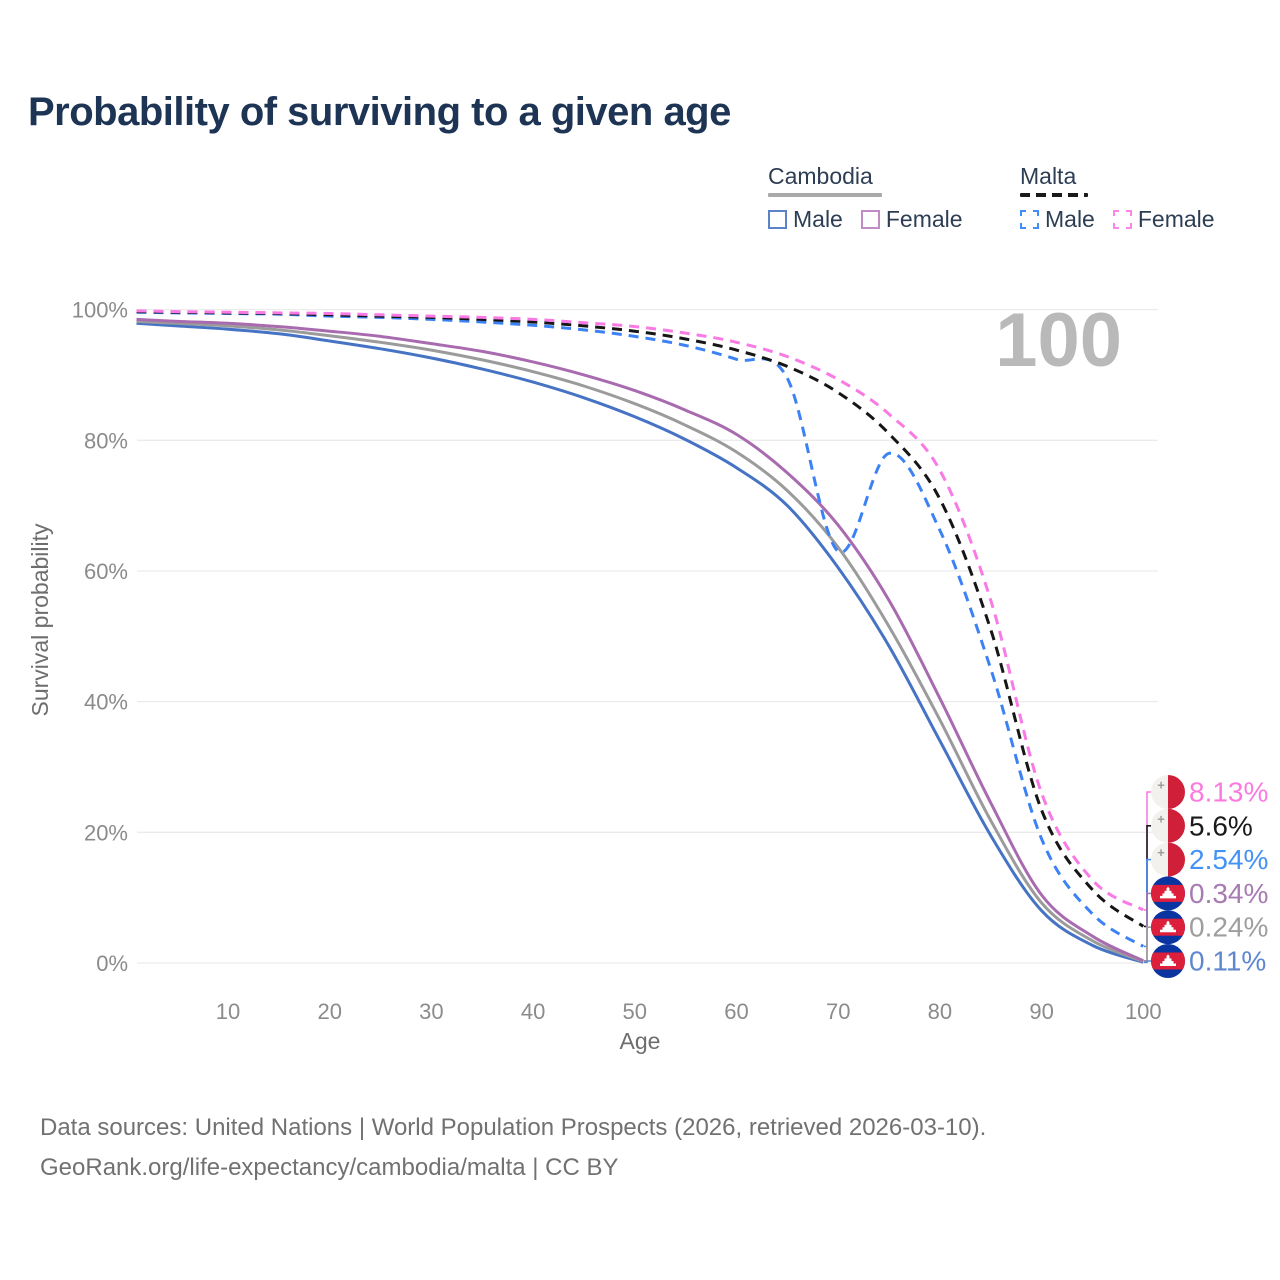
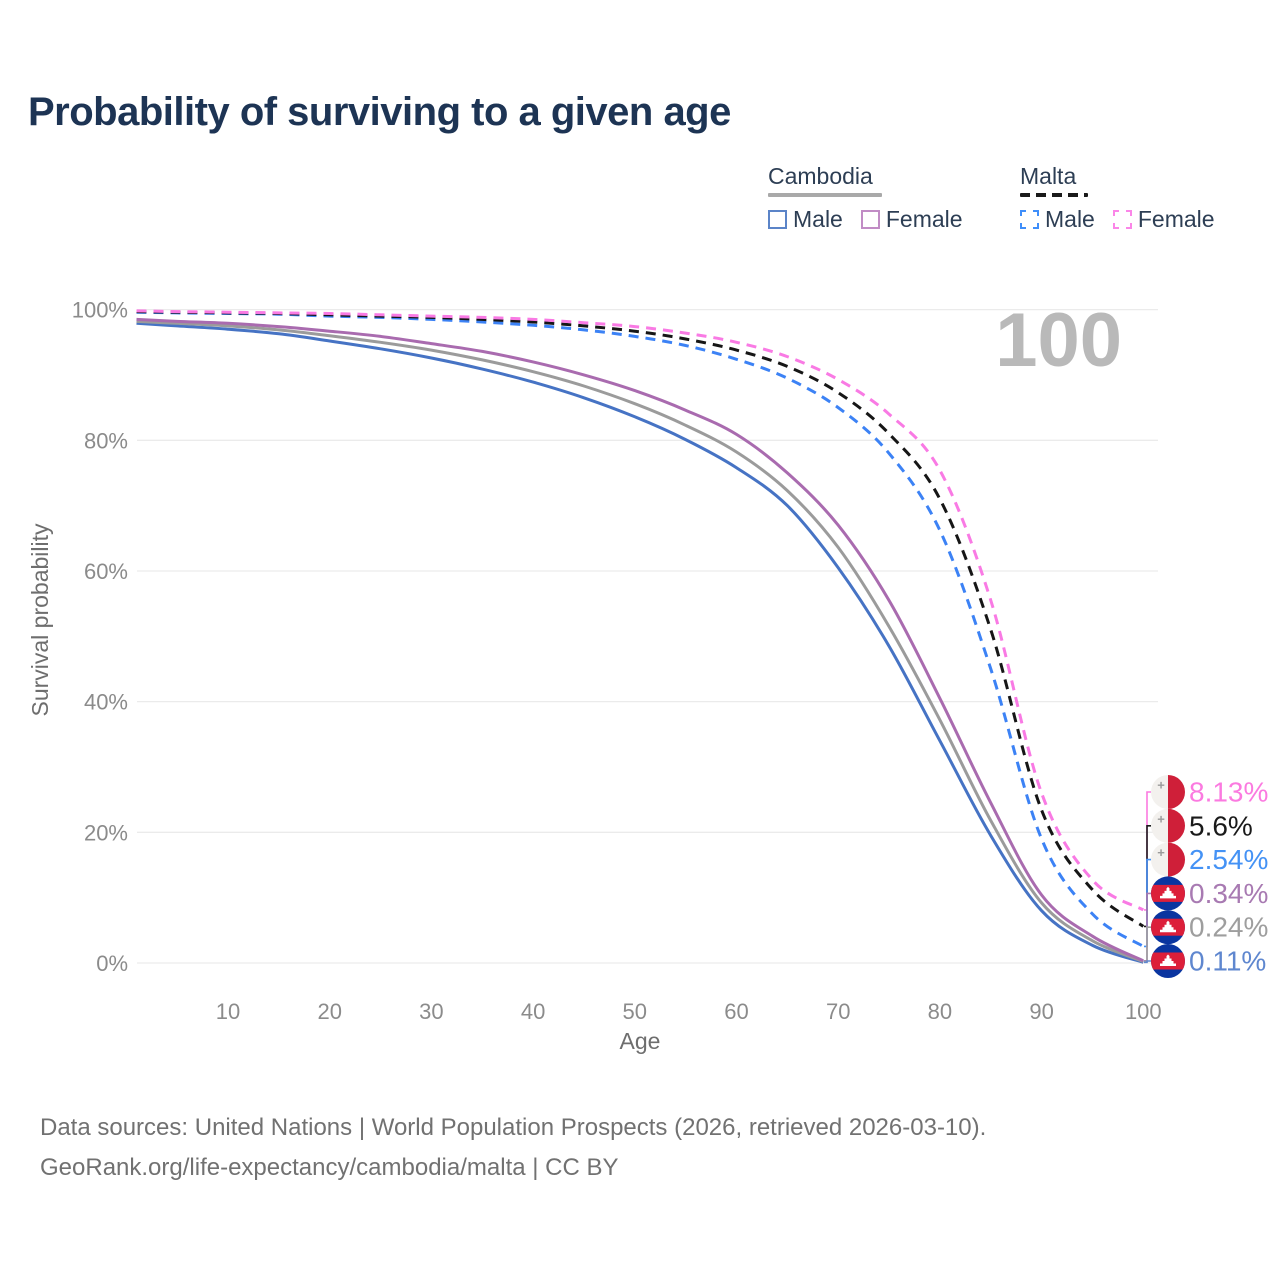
Malta Male/70: 63% -> 85%
